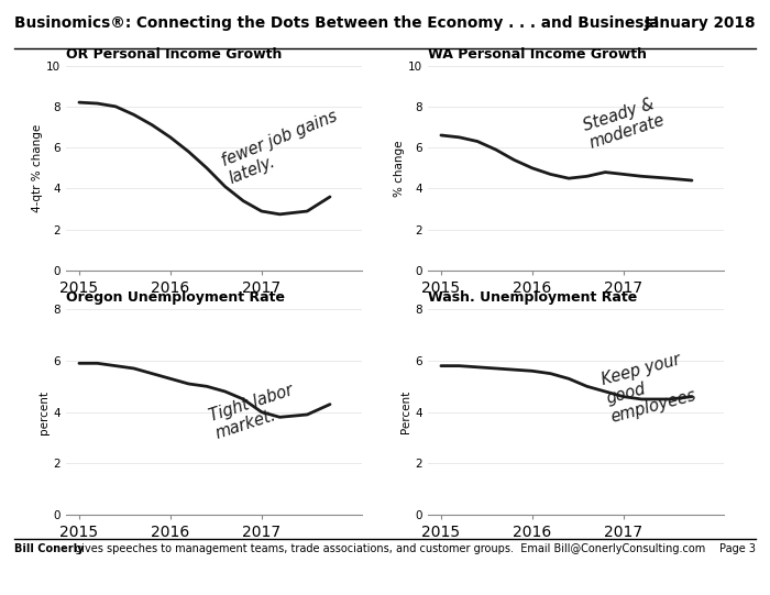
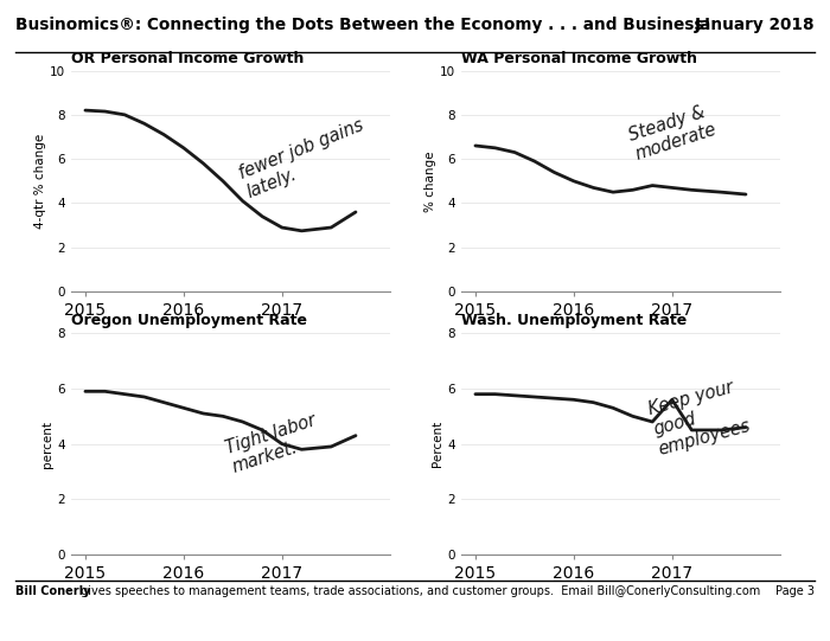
Wash. Unemployment Rate/2017: 4.60 -> 5.60
